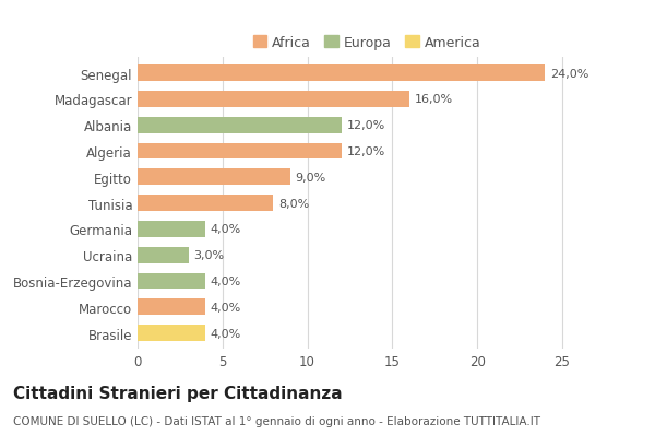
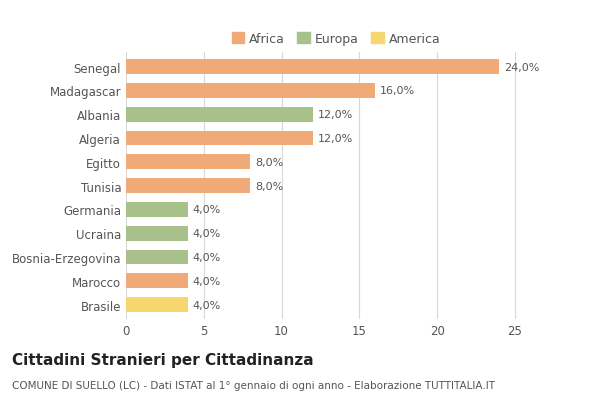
Egitto: 9,0% -> 8,0%
Ucraina: 3,0% -> 4,0%
